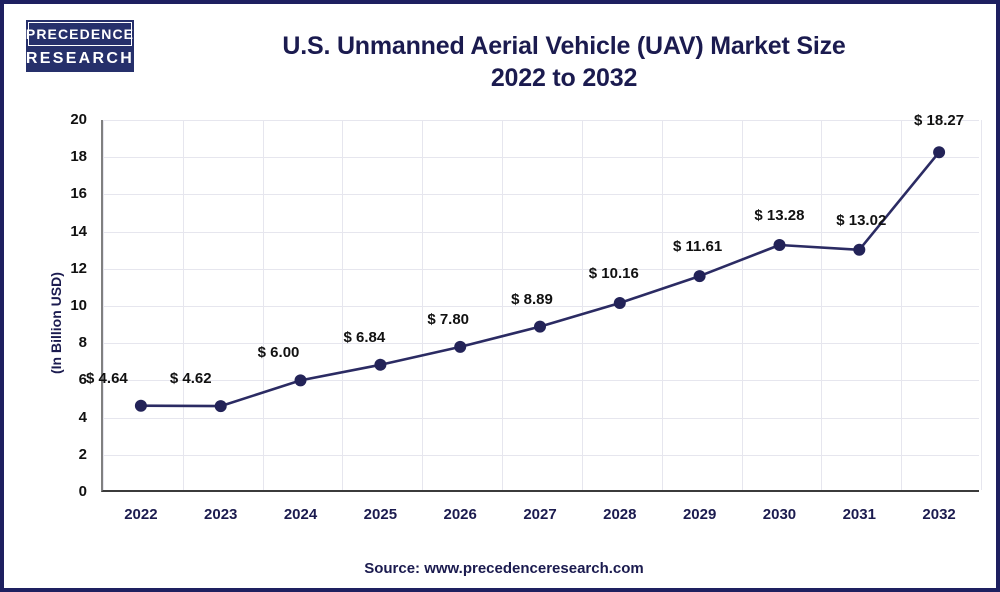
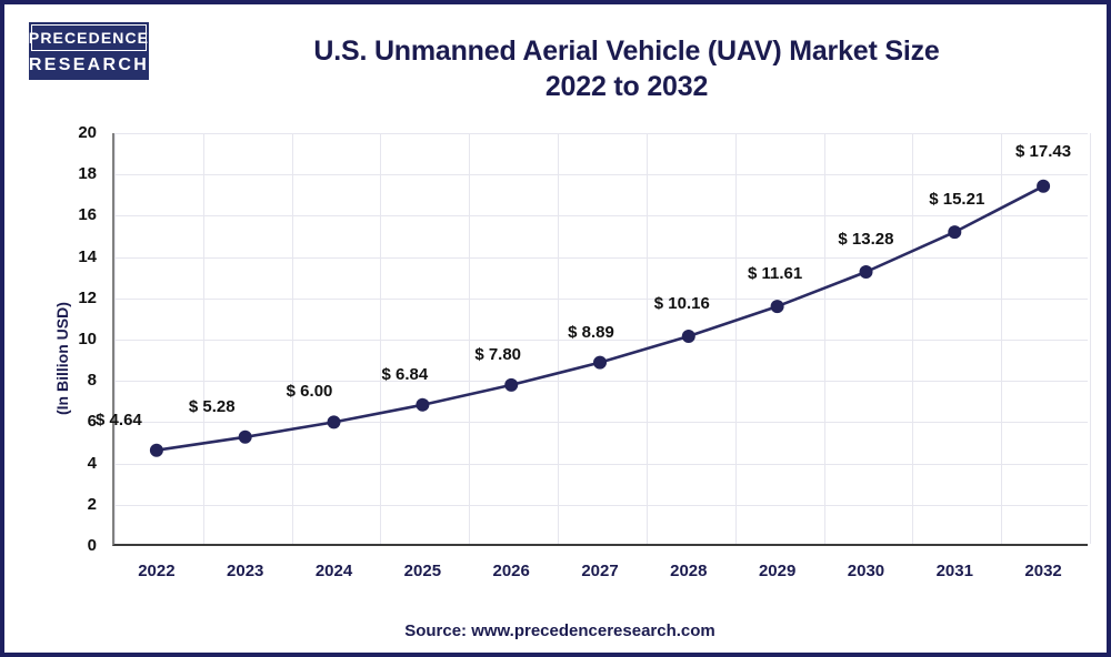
2023: 4.62 -> 5.28
2031: 13.02 -> 15.21
2032: 18.27 -> 17.43
